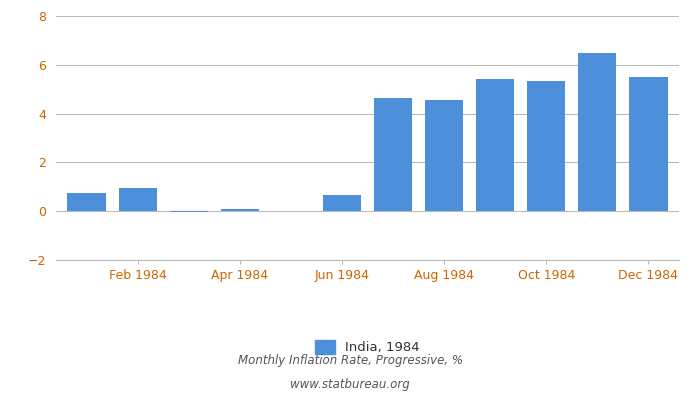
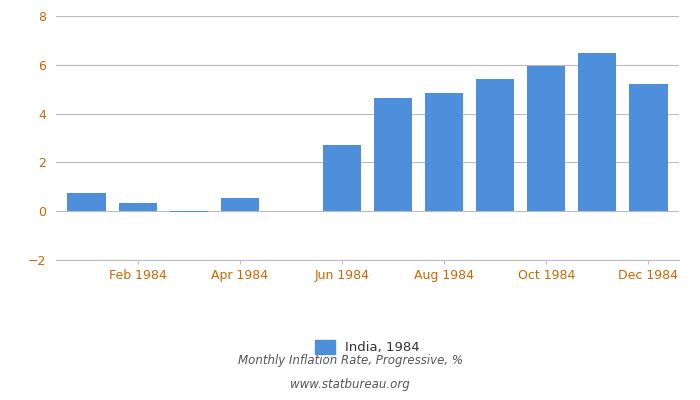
Feb 1984: 0.95 -> 0.35
Apr 1984: 0.10 -> 0.55
Jun 1984: 0.65 -> 2.70
Aug 1984: 4.55 -> 4.85
Oct 1984: 5.35 -> 5.95
Dec 1984: 5.50 -> 5.20
